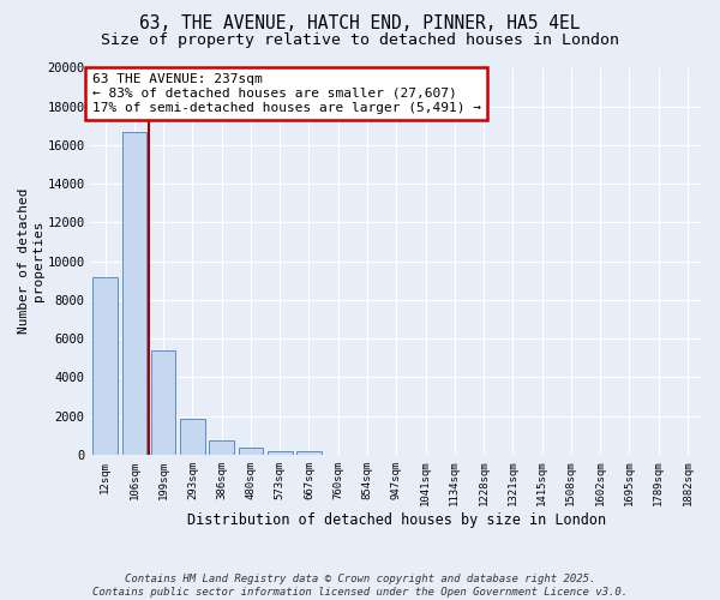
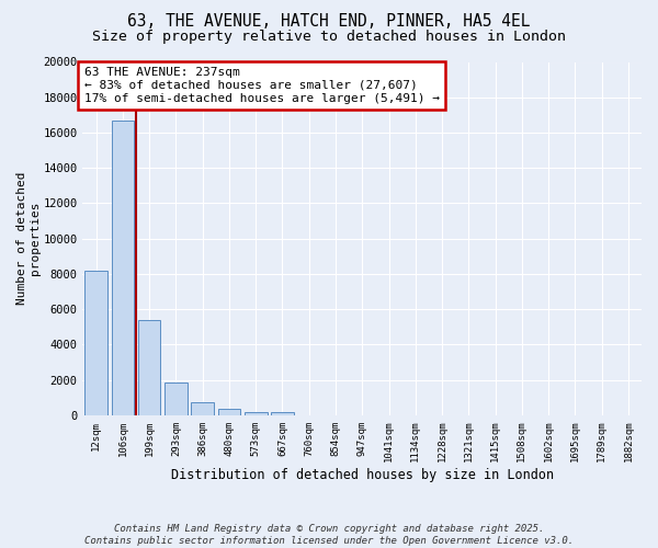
12sqm: 9200 -> 8200
